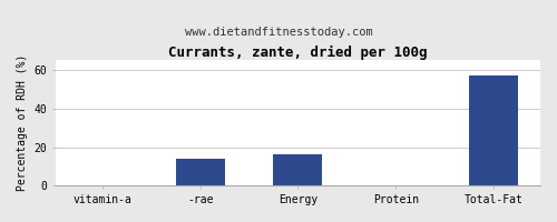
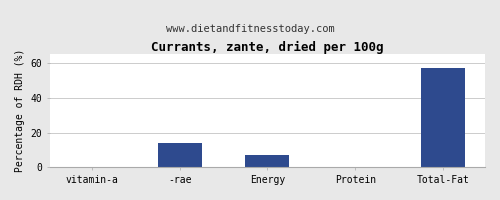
Energy: 16 -> 7
